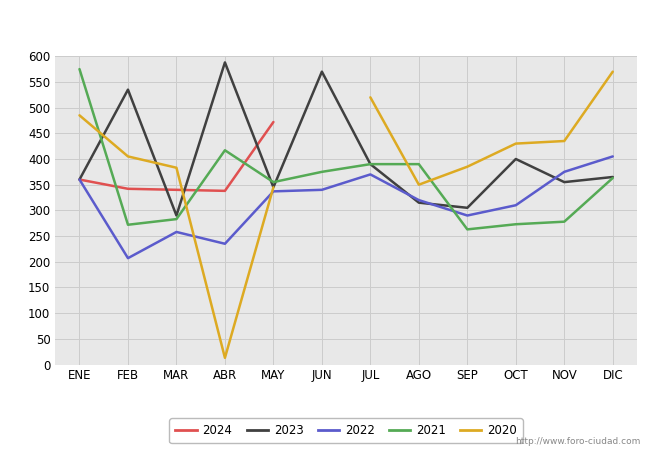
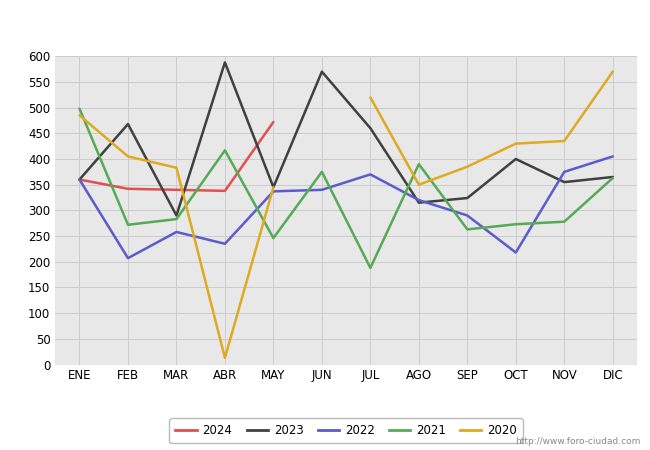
2021/ENE: 575 -> 498
2023/FEB: 535 -> 468
2021/MAY: 355 -> 246
2023/JUL: 390 -> 460
2021/JUL: 390 -> 188
2023/SEP: 305 -> 324
2022/OCT: 310 -> 218
